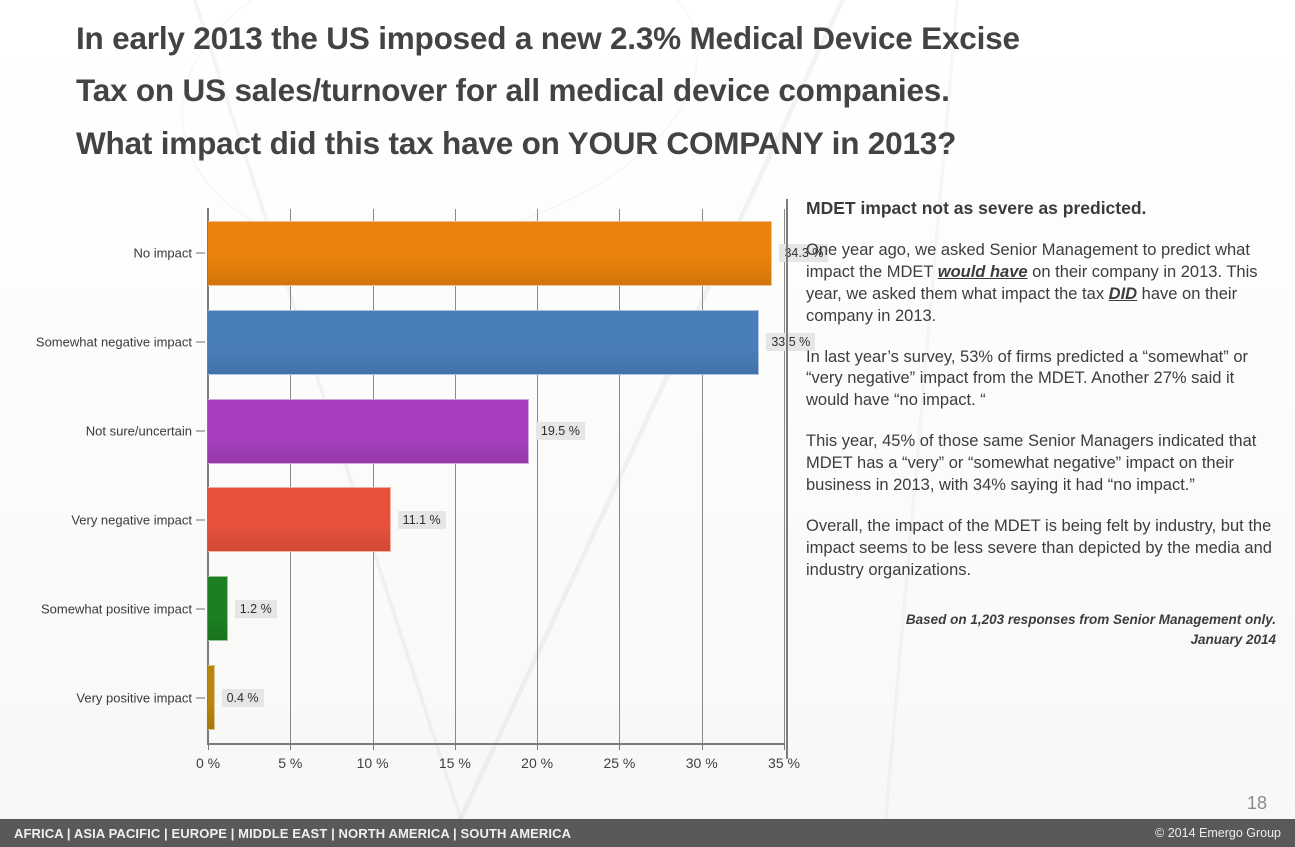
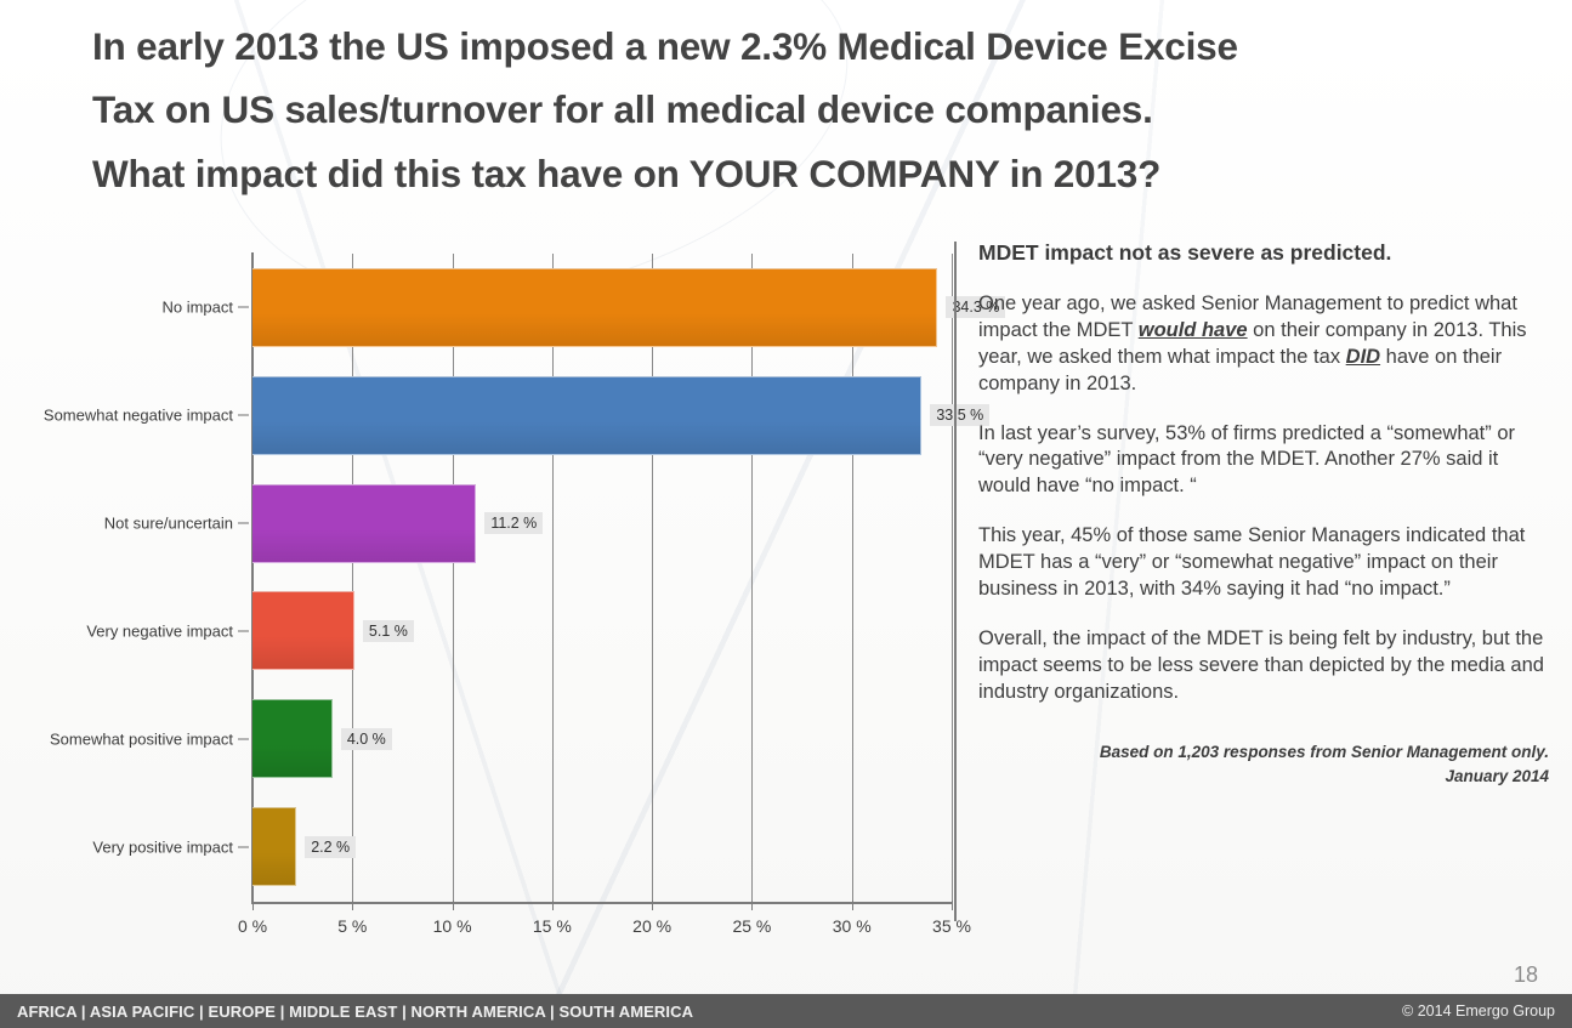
Not sure/uncertain: 19.5 -> 11.2
Very negative impact: 11.1 -> 5.1
Somewhat positive impact: 1.2 -> 4.0
Very positive impact: 0.4 -> 2.2
